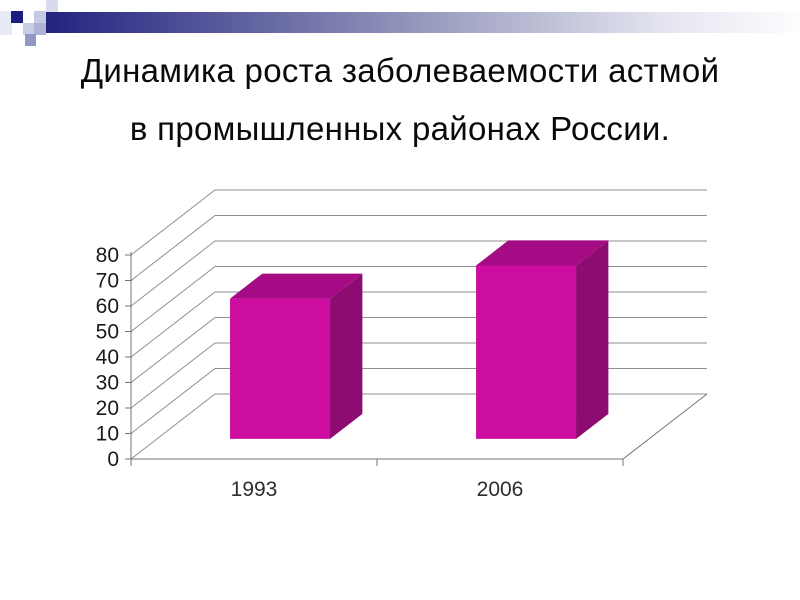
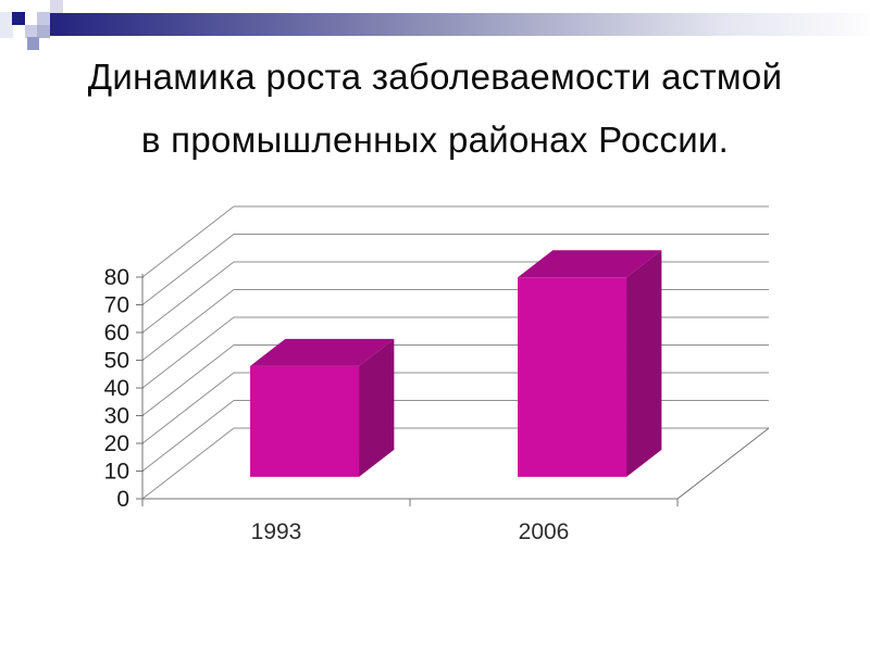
1993: 55 -> 40
2006: 68 -> 72
